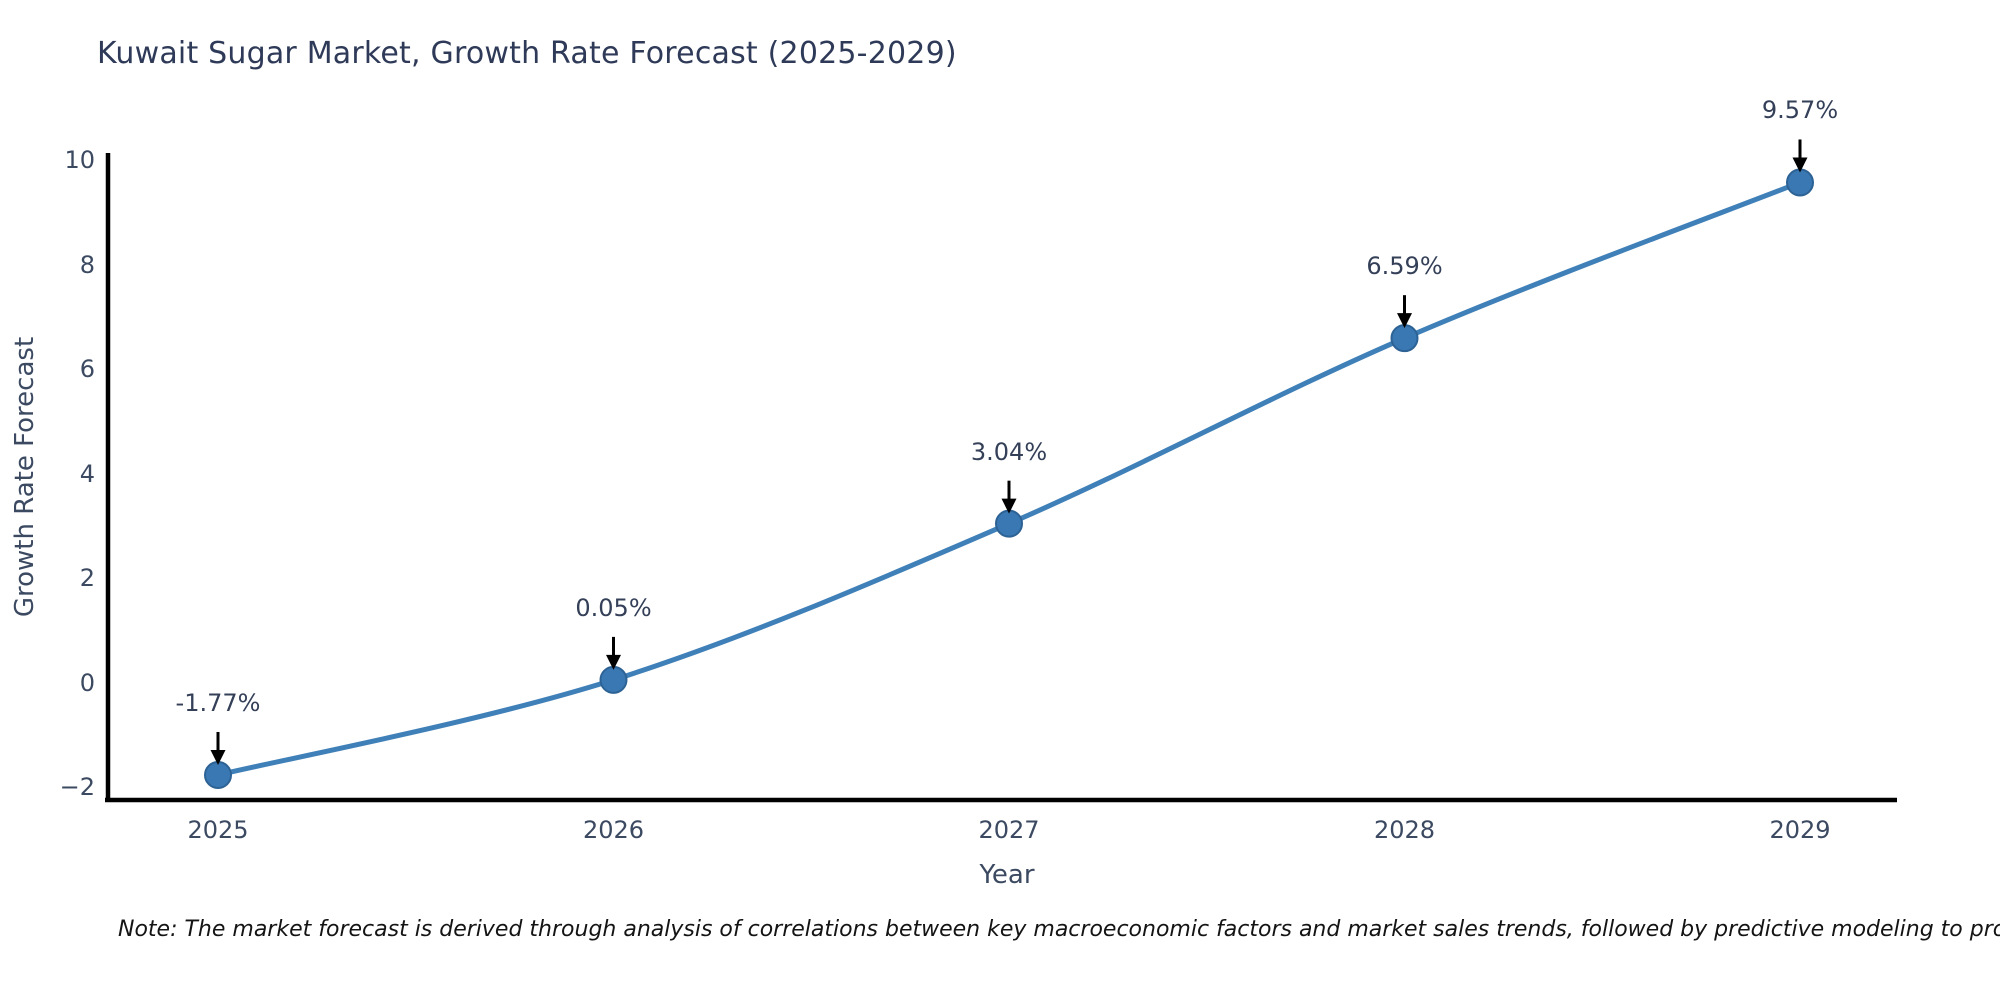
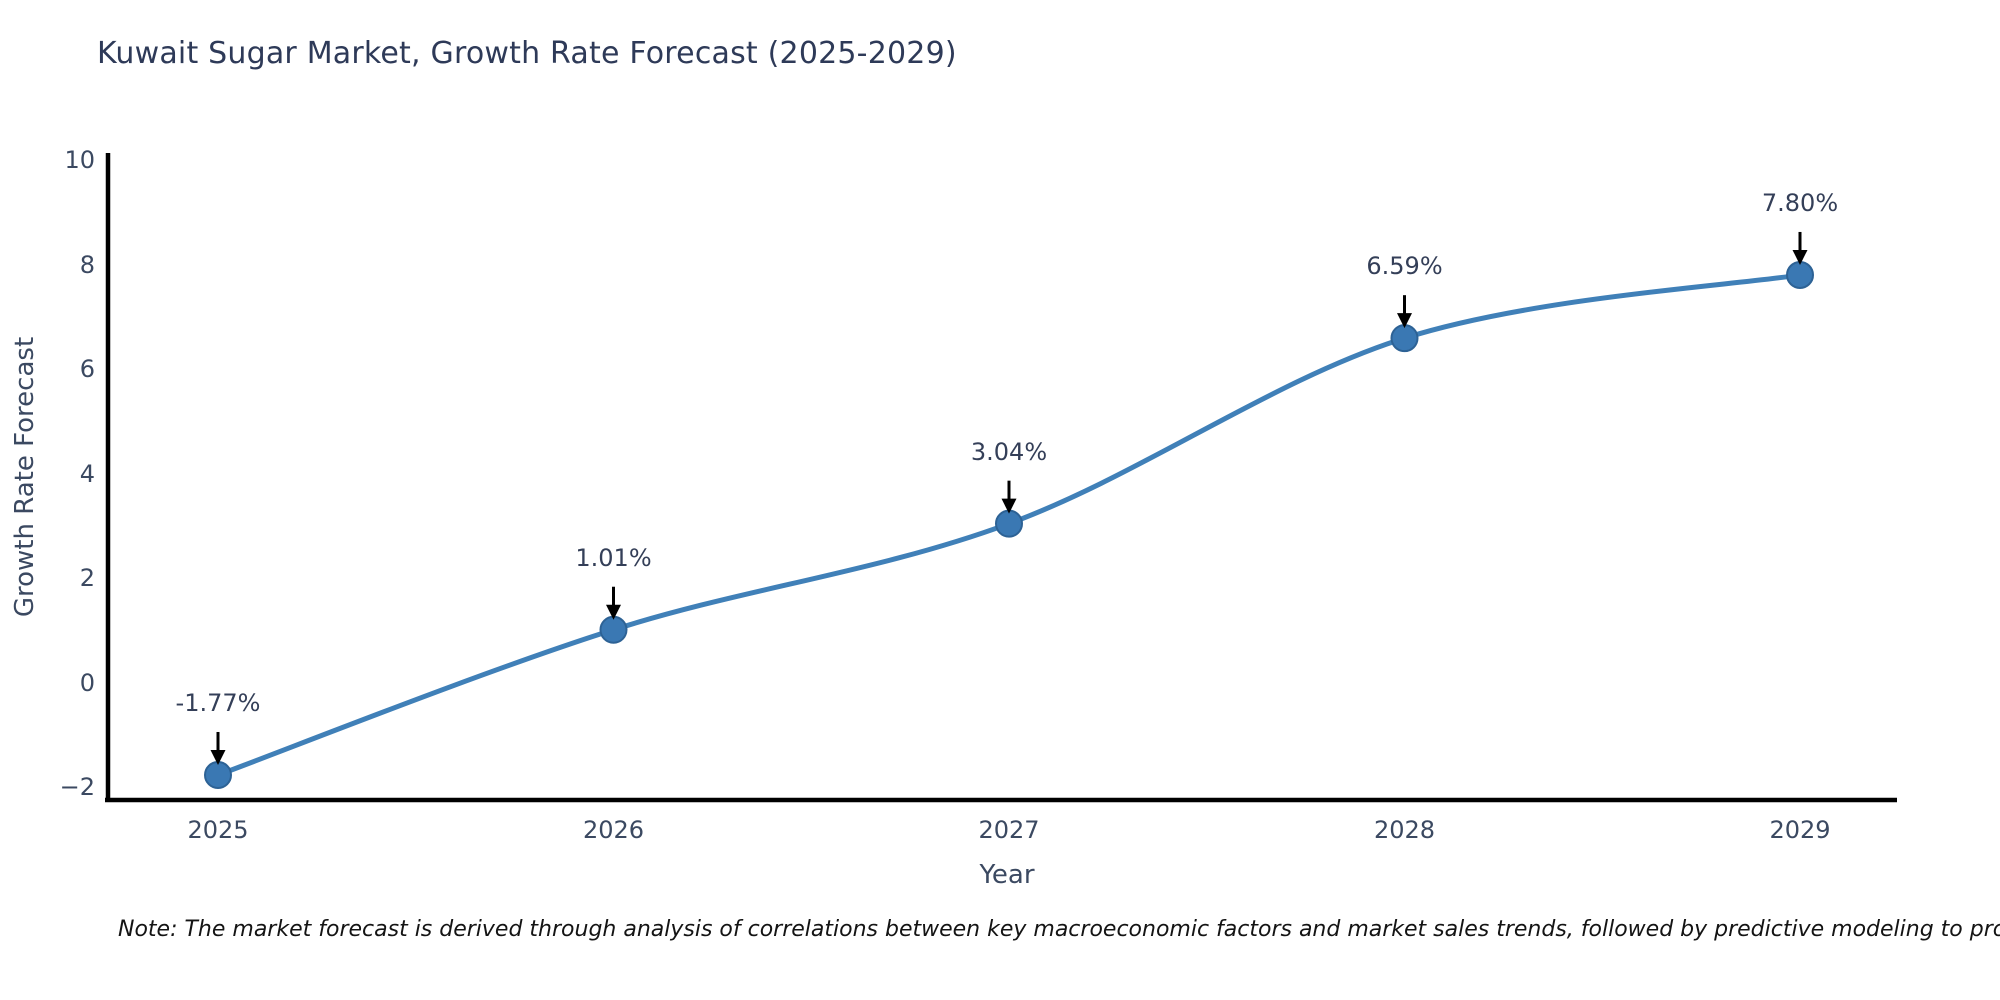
2026: 0.05% -> 1.01%
2029: 9.57% -> 7.80%
